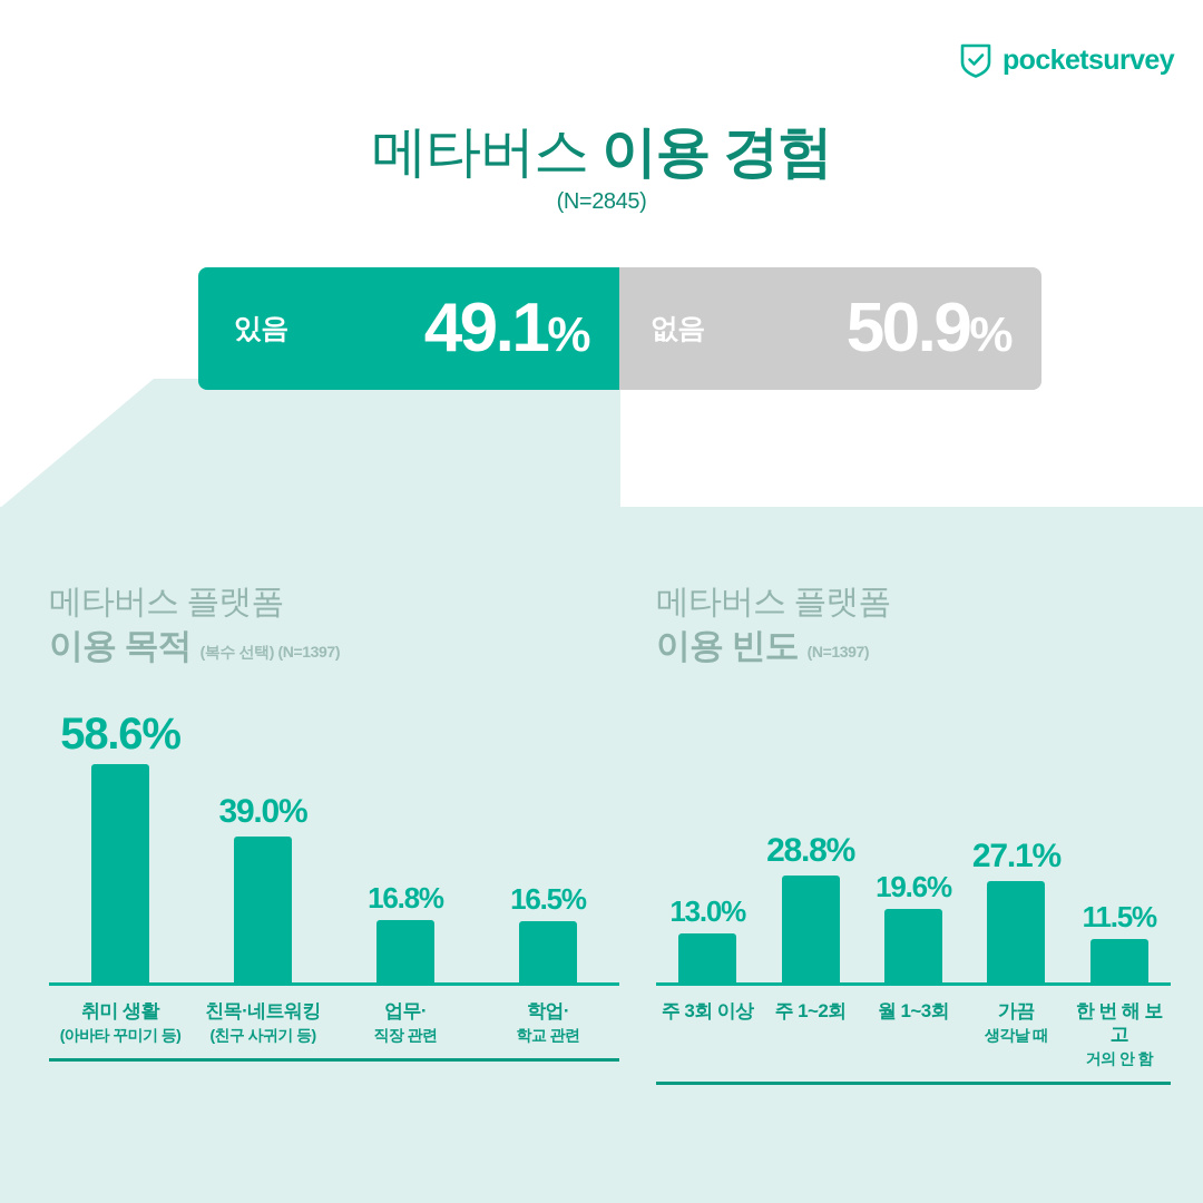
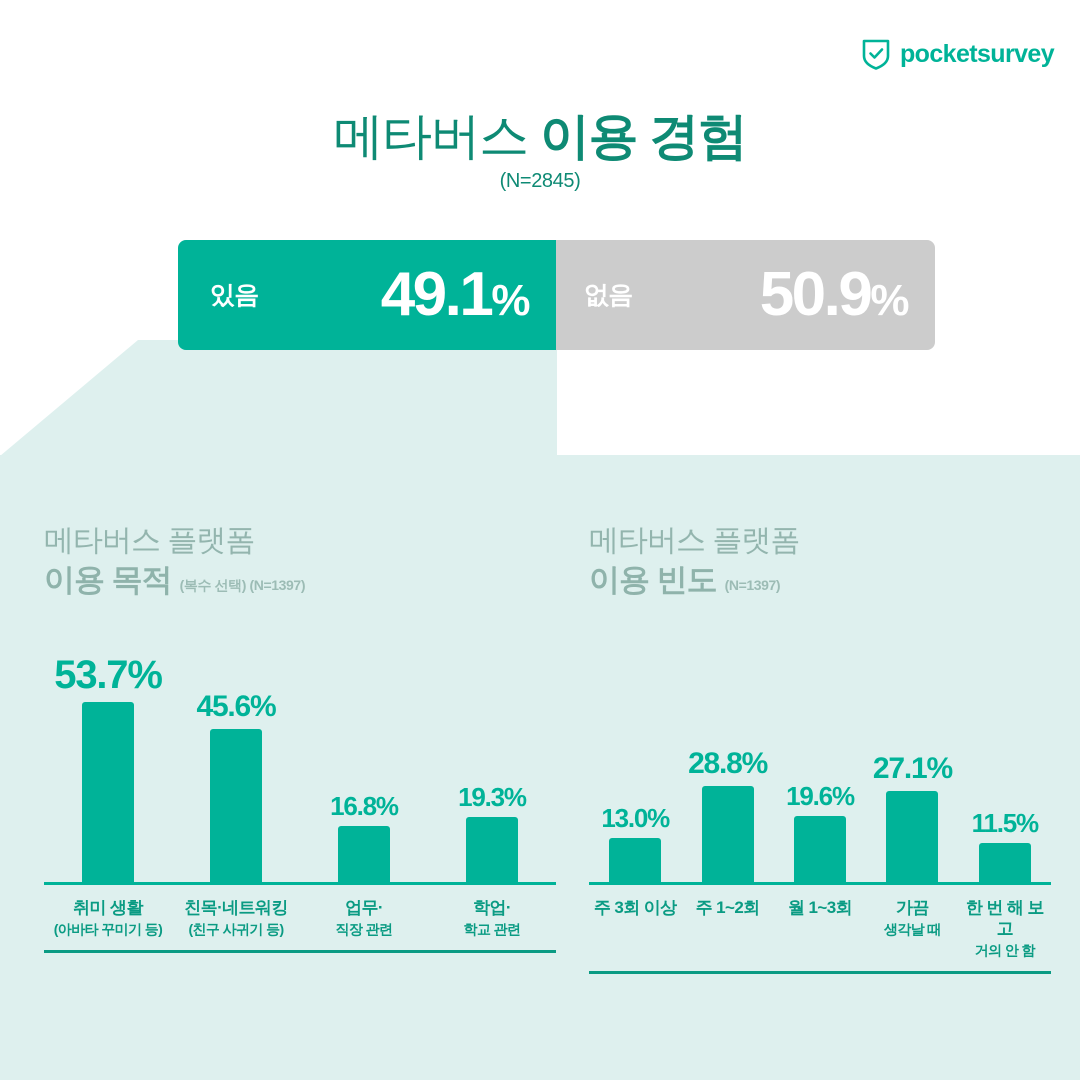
메타버스 플랫폼 이용 목적/취미 생활: 58.6% -> 53.7%
메타버스 플랫폼 이용 목적/친목·네트워킹: 39.0% -> 45.6%
메타버스 플랫폼 이용 목적/학업· 학교 관련: 16.5% -> 19.3%
